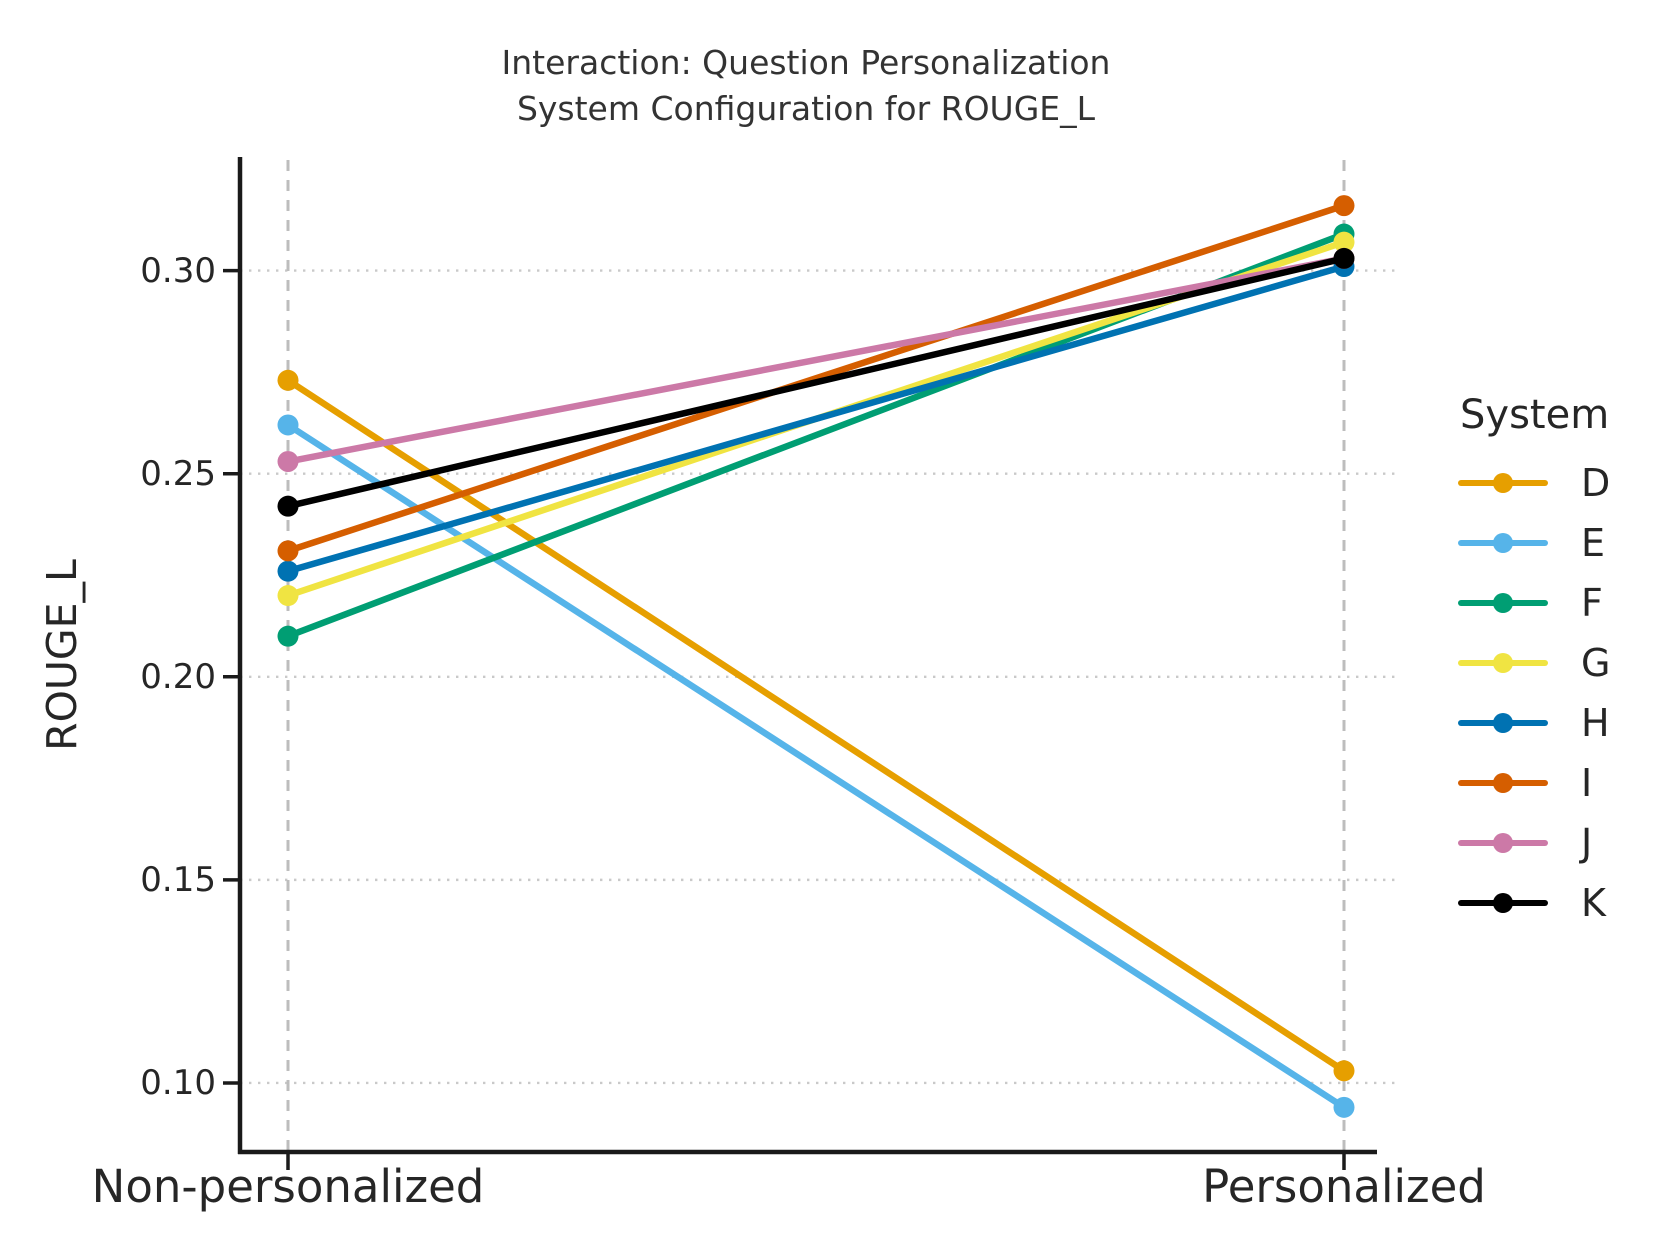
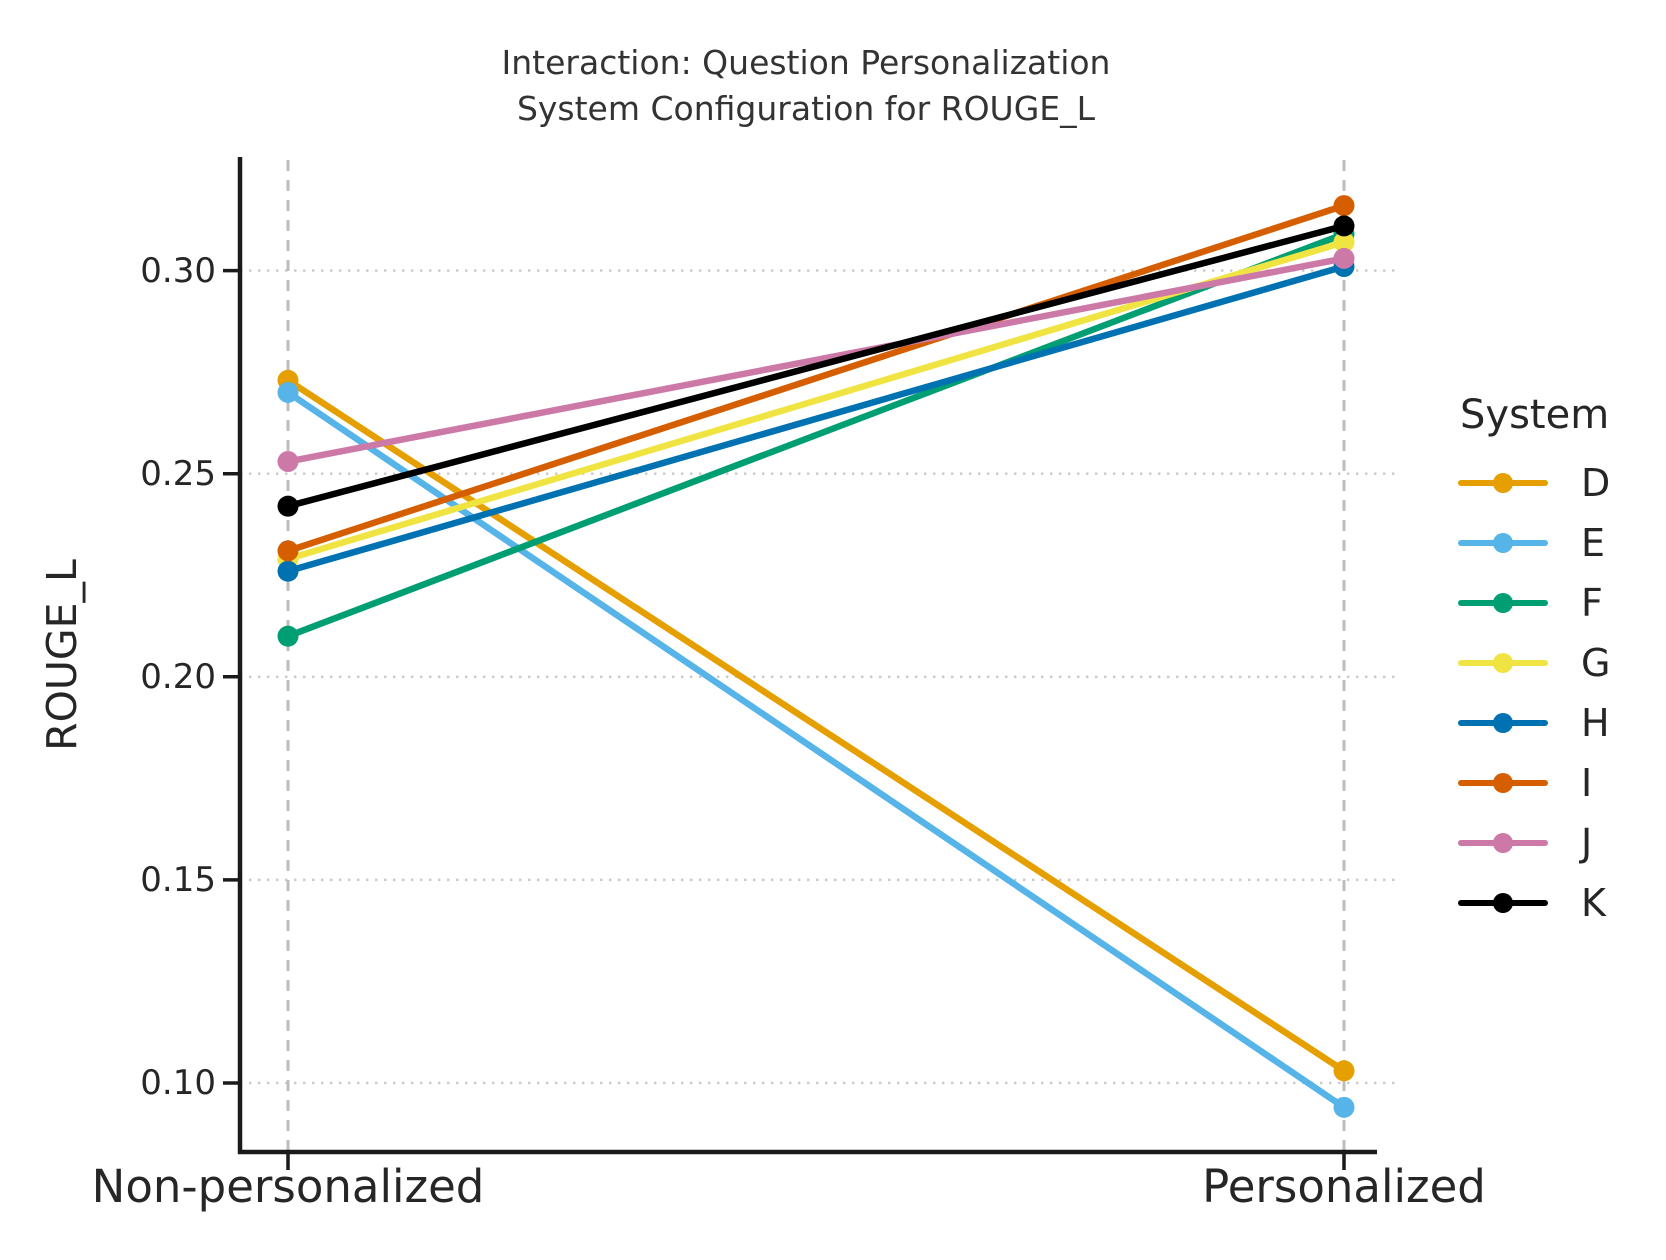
E/Non-personalized: 0.262 -> 0.270
G/Non-personalized: 0.220 -> 0.229
K/Personalized: 0.303 -> 0.311
